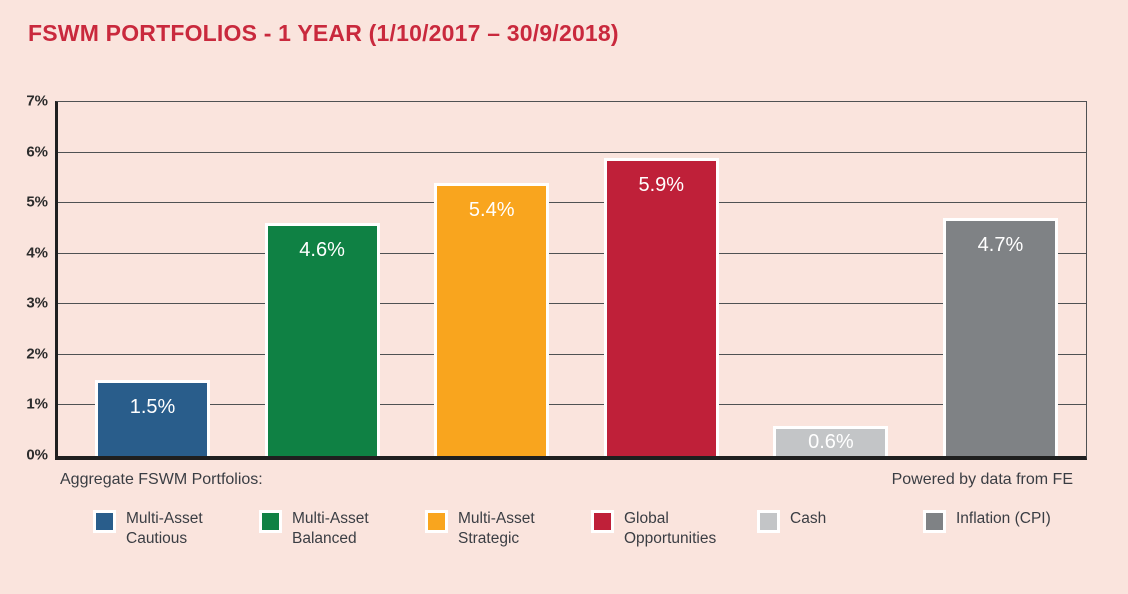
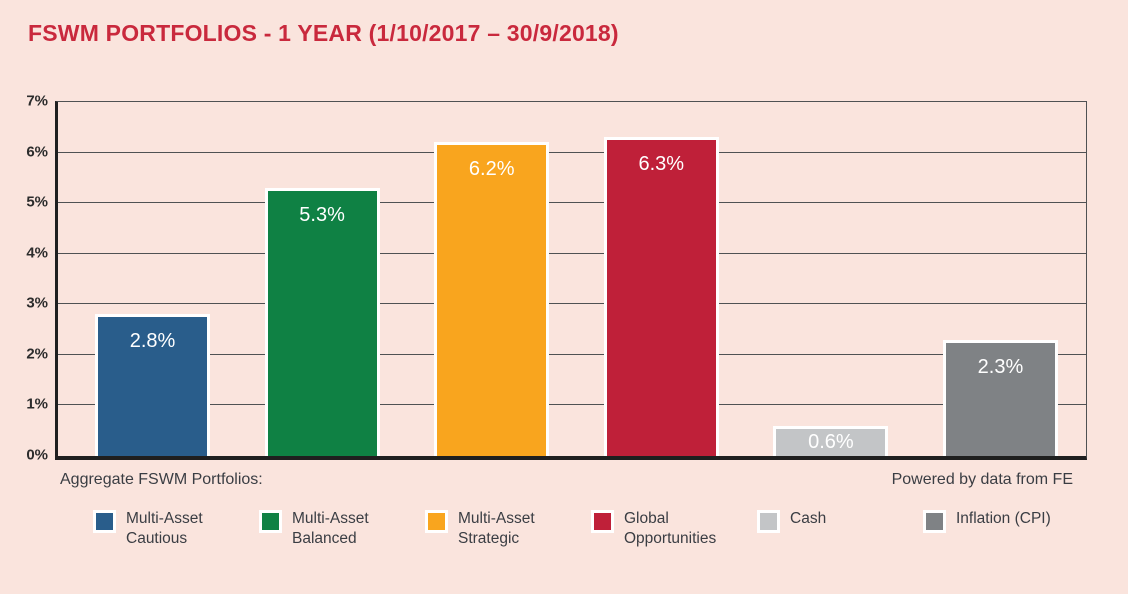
Multi-Asset Cautious: 1.5% -> 2.8%
Multi-Asset Balanced: 4.6% -> 5.3%
Multi-Asset Strategic: 5.4% -> 6.2%
Global Opportunities: 5.9% -> 6.3%
Inflation (CPI): 4.7% -> 2.3%
